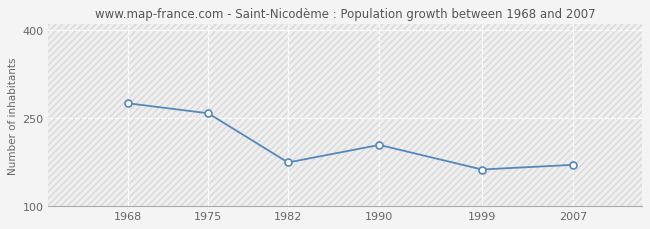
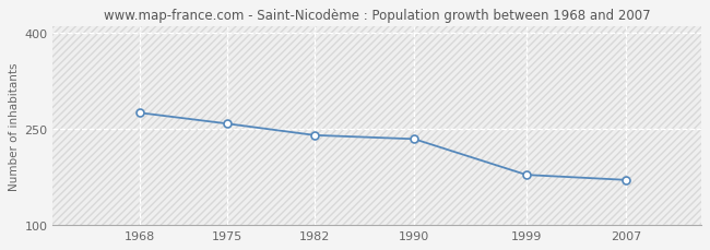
1982: 174 -> 240
1990: 204 -> 234
1999: 162 -> 178
